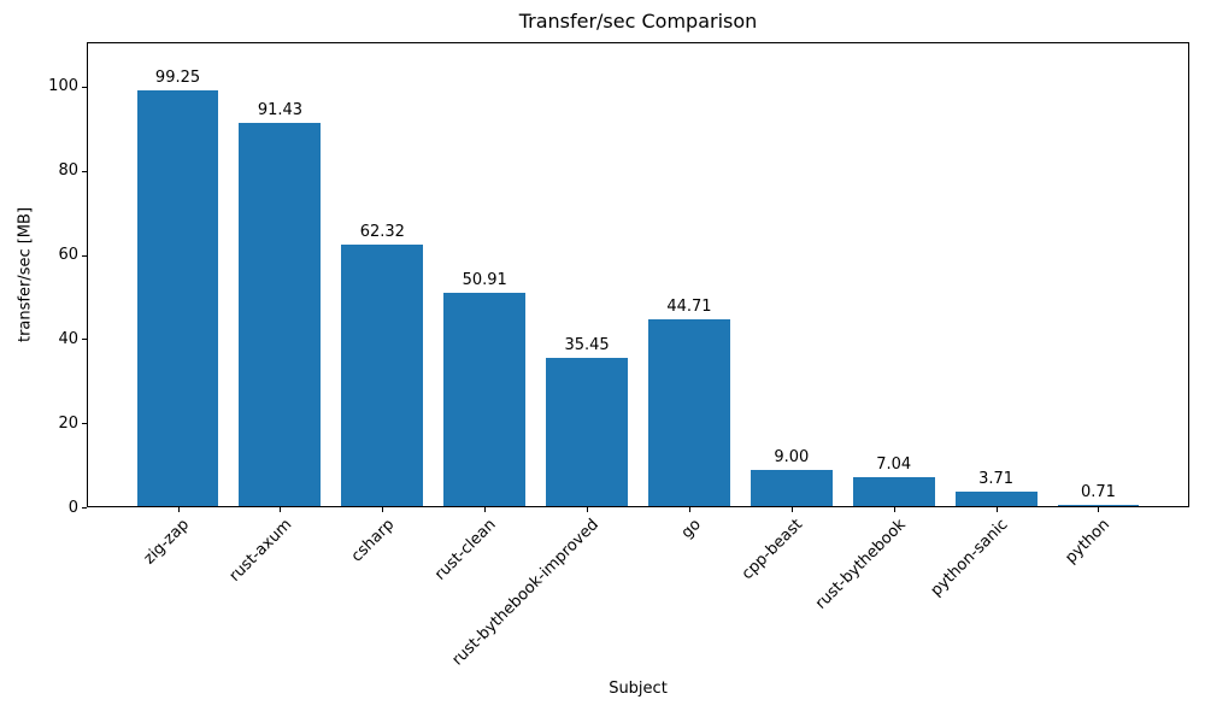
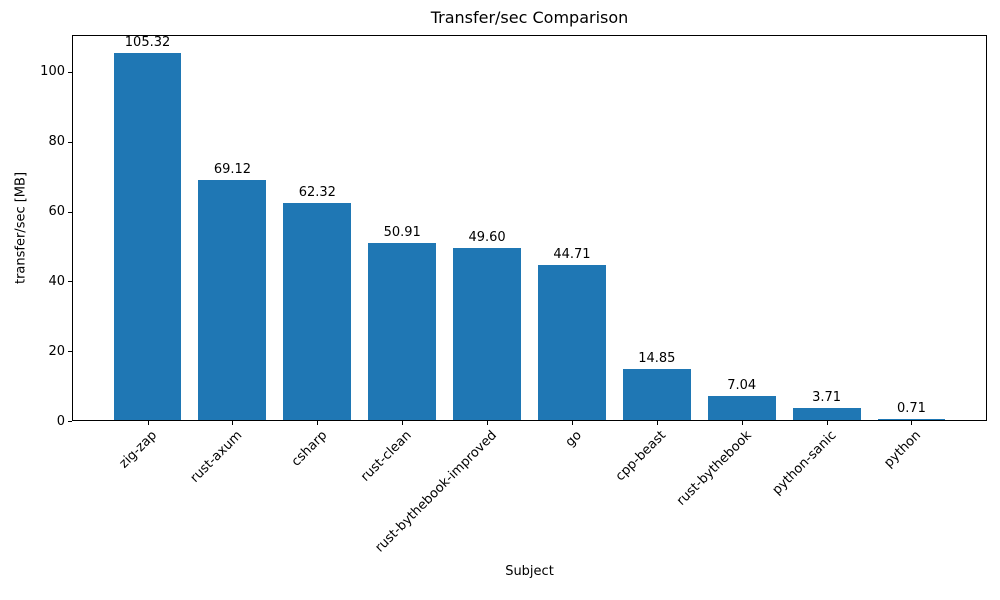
zig-zap: 99.25 -> 105.32
rust-axum: 91.43 -> 69.12
rust-bythebook-improved: 35.45 -> 49.60
cpp-beast: 9.00 -> 14.85
